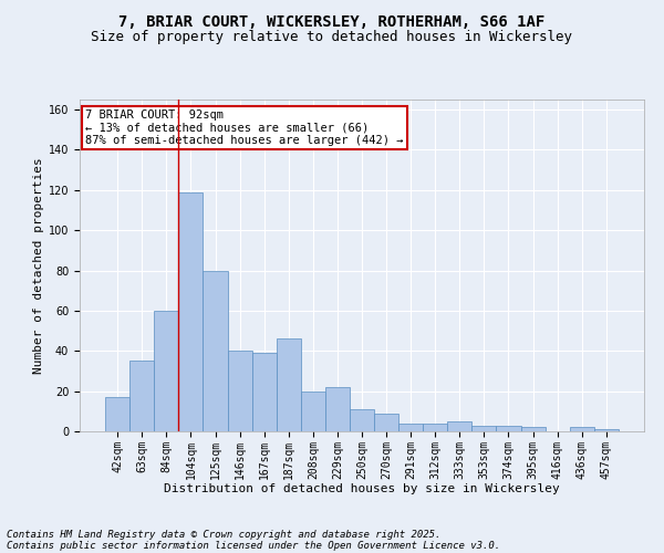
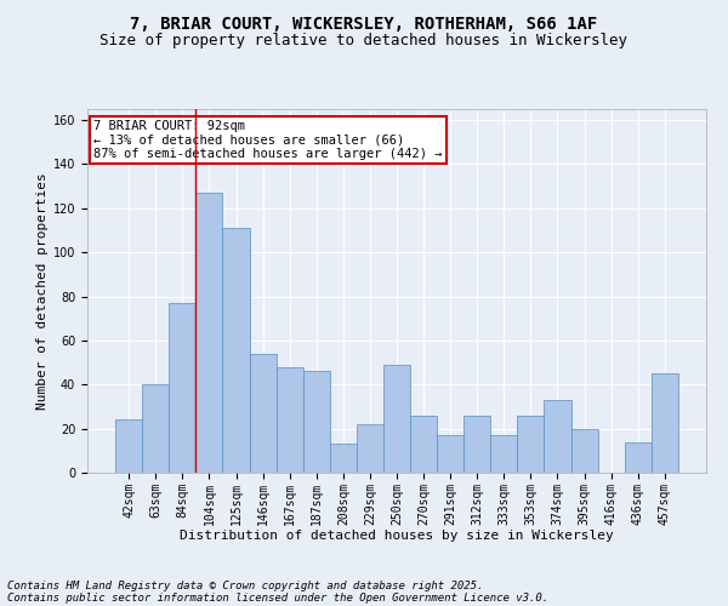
42sqm: 17 -> 24
63sqm: 35 -> 40
84sqm: 60 -> 77
104sqm: 119 -> 127
125sqm: 80 -> 111
146sqm: 40 -> 54
167sqm: 39 -> 48
208sqm: 20 -> 13
250sqm: 11 -> 49
270sqm: 9 -> 26
291sqm: 4 -> 17
312sqm: 4 -> 26
333sqm: 5 -> 17
353sqm: 3 -> 26
374sqm: 3 -> 33
395sqm: 2 -> 20
436sqm: 2 -> 14
457sqm: 1 -> 45
